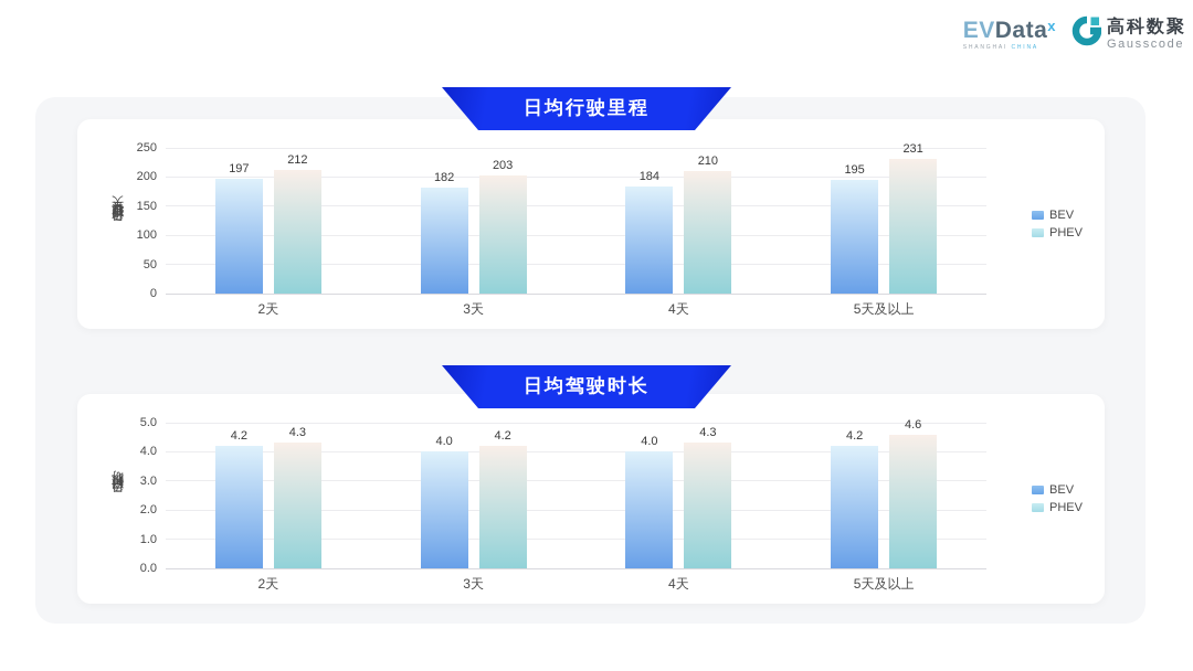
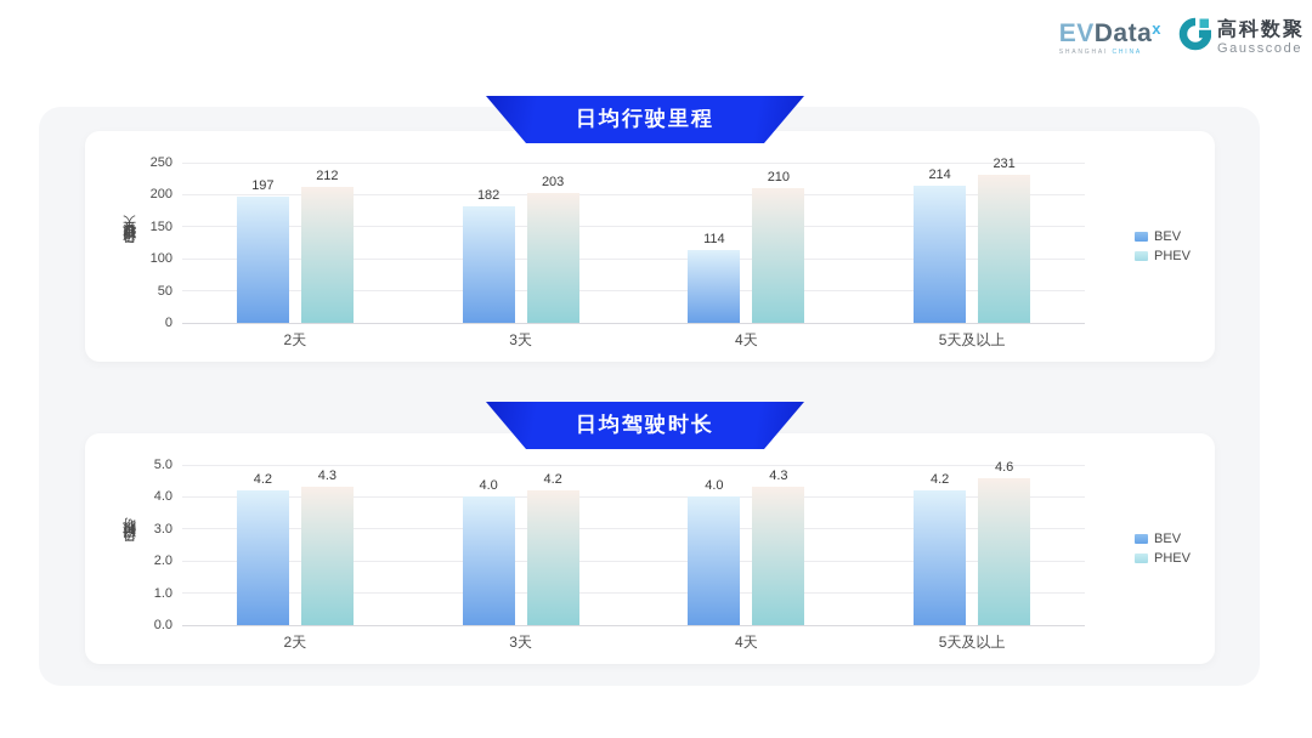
日均行驶里程/BEV/4天: 184 -> 114
日均行驶里程/BEV/5天及以上: 195 -> 214
